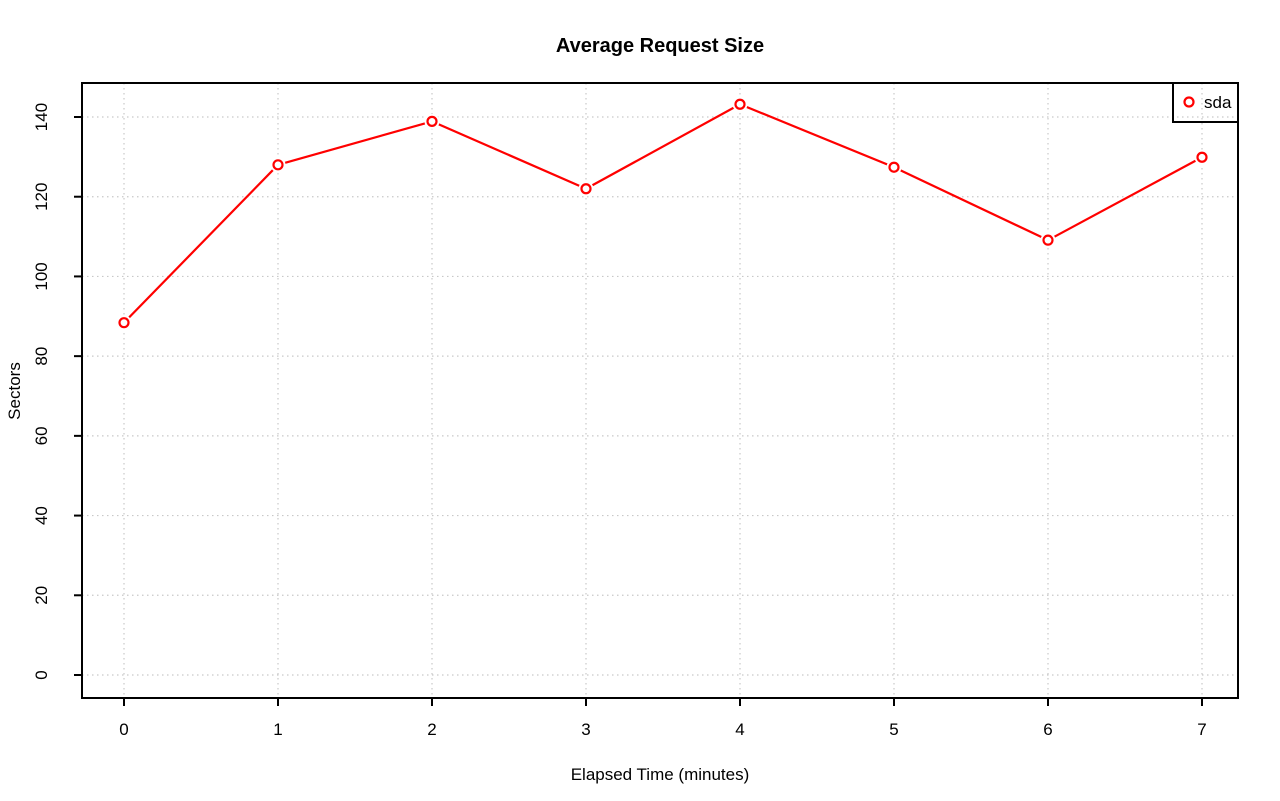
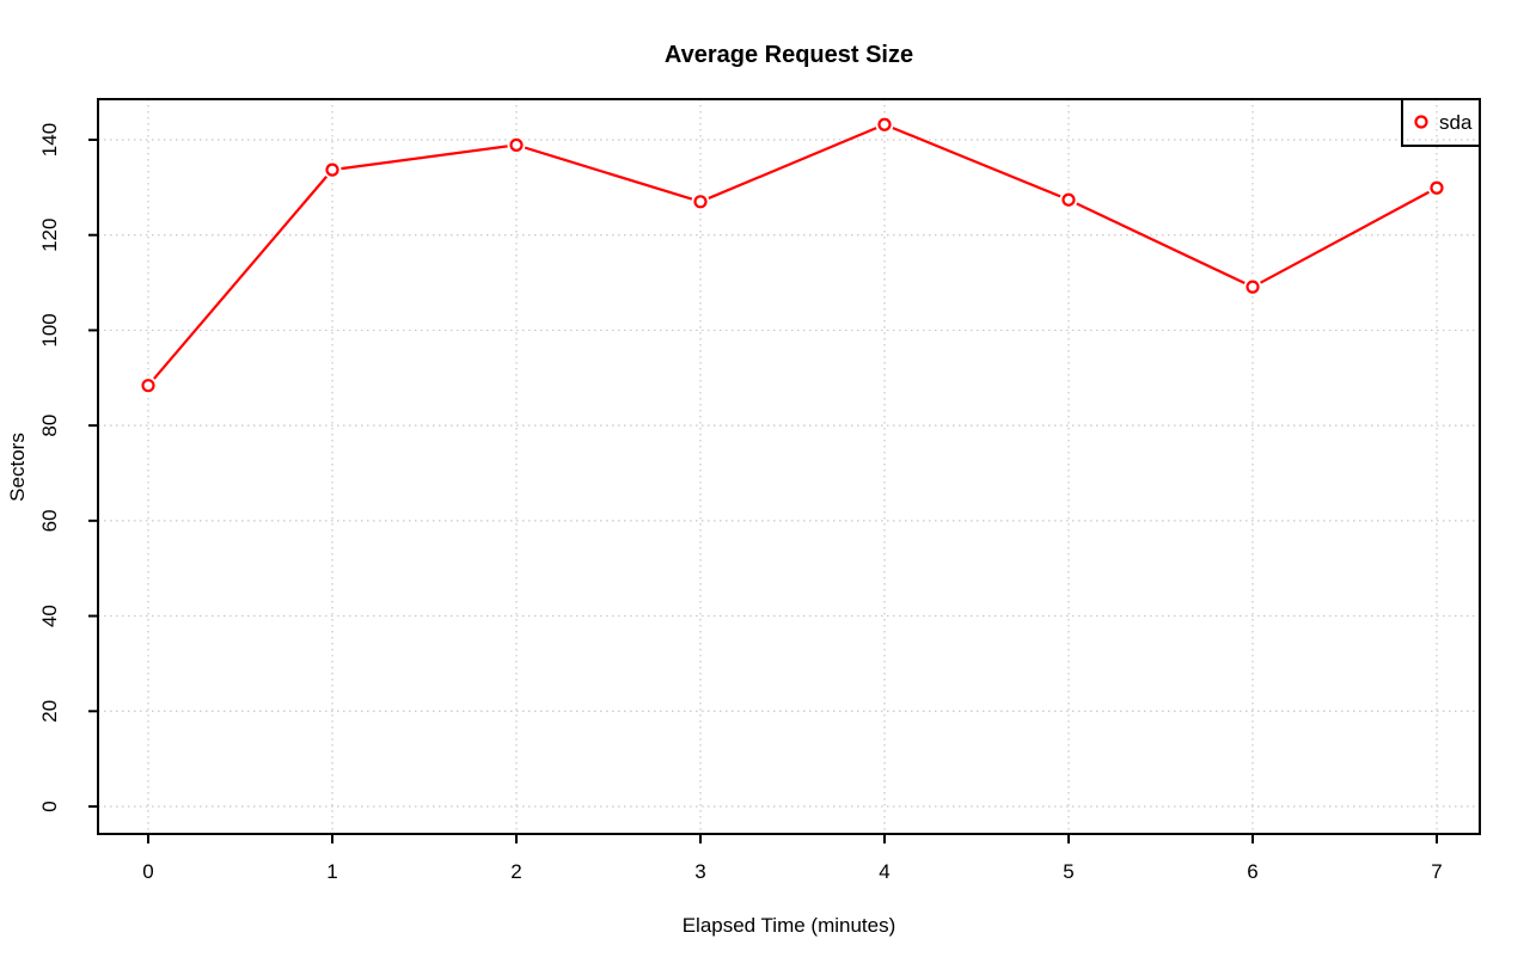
1: 128 -> 134
3: 122 -> 127
